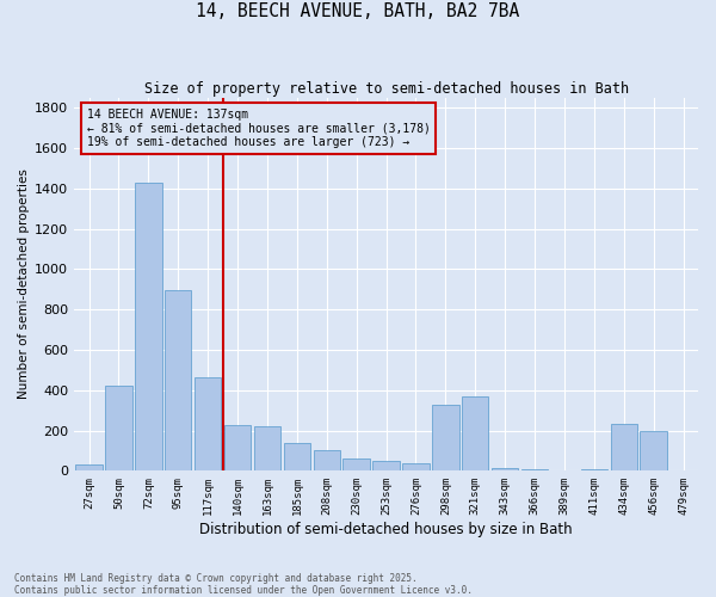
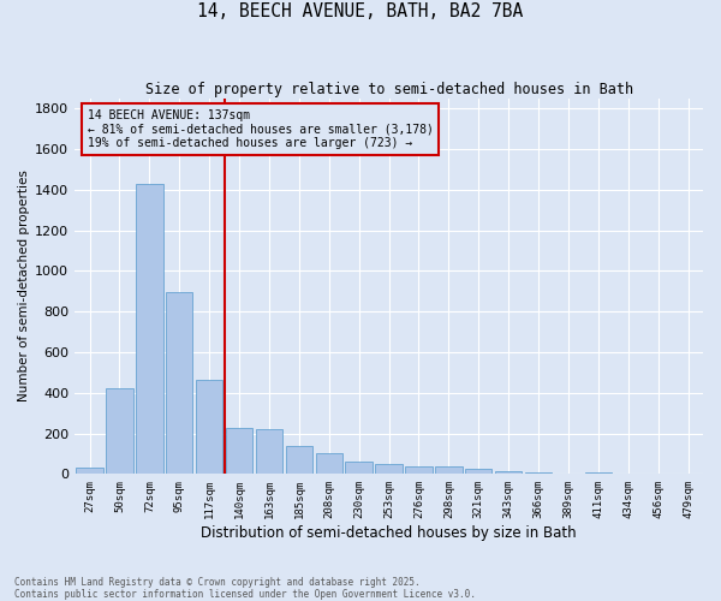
298sqm: 330 -> 40
321sqm: 370 -> 20
434sqm: 230 -> 0
456sqm: 200 -> 0
